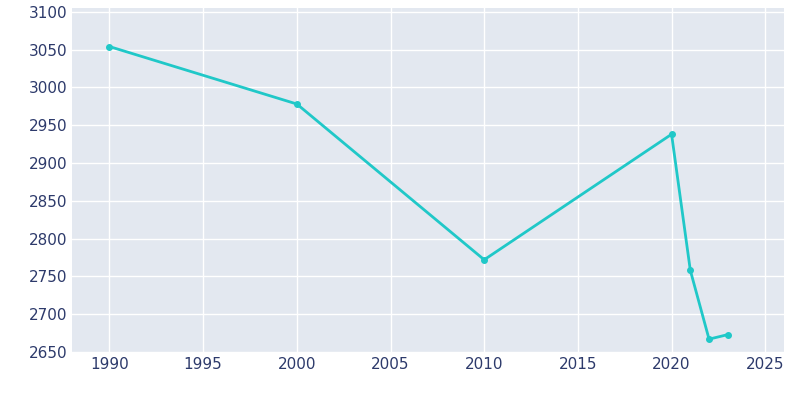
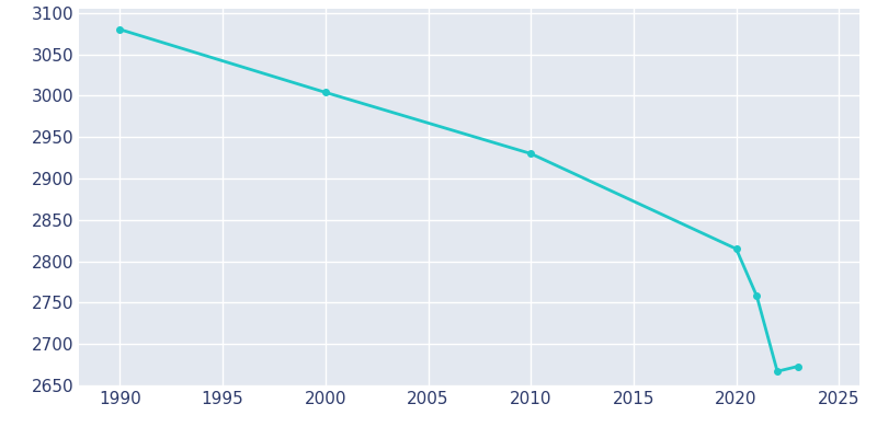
1990: 3054 -> 3080
2000: 2978 -> 3004
2010: 2772 -> 2930
2020: 2938 -> 2815
